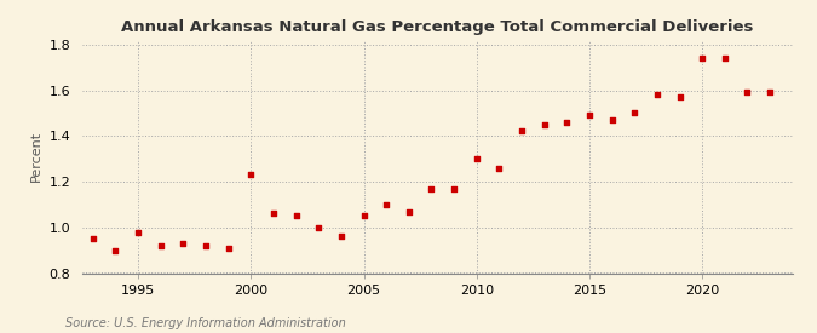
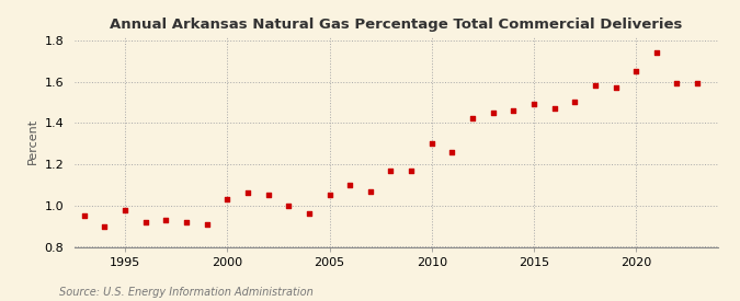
2000: 1.23 -> 1.03
2020: 1.74 -> 1.65
